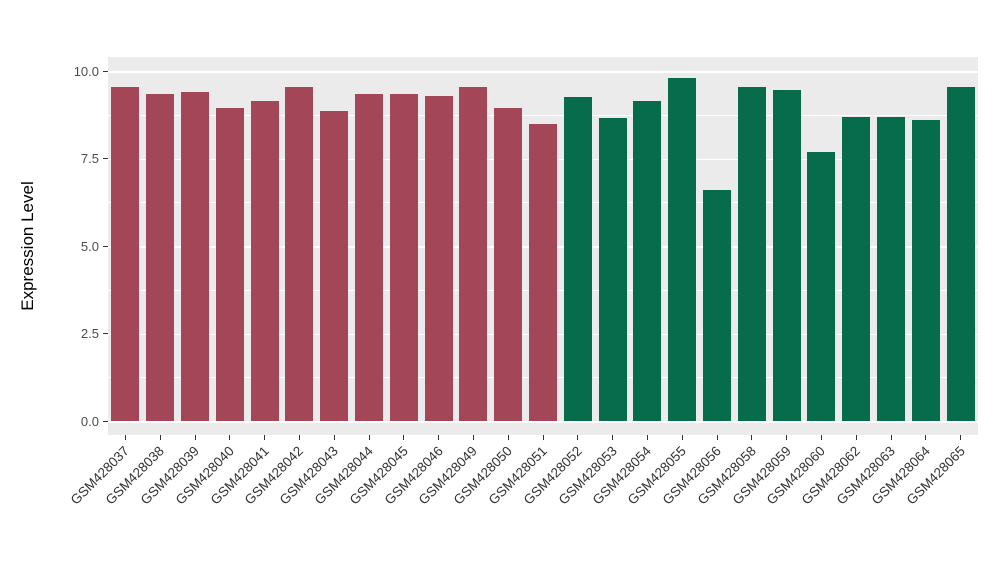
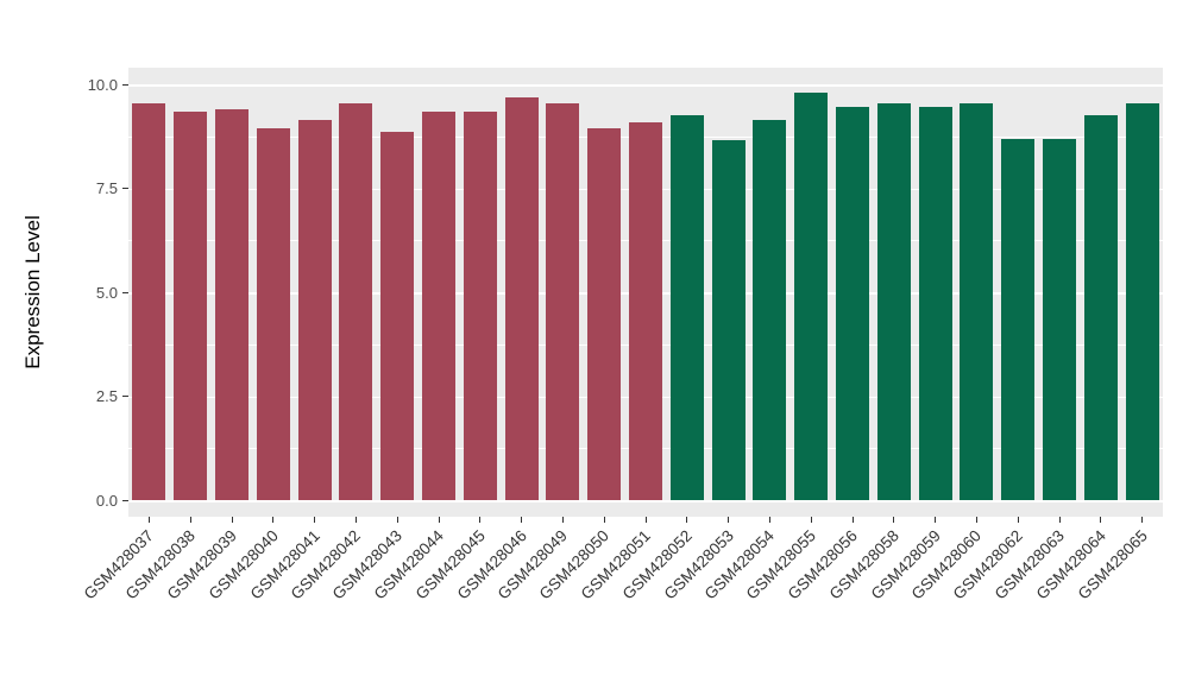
GSM428046: 9.3 -> 9.7
GSM428051: 8.5 -> 9.1
GSM428056: 6.6 -> 9.4
GSM428060: 7.7 -> 9.6
GSM428064: 8.6 -> 9.2
